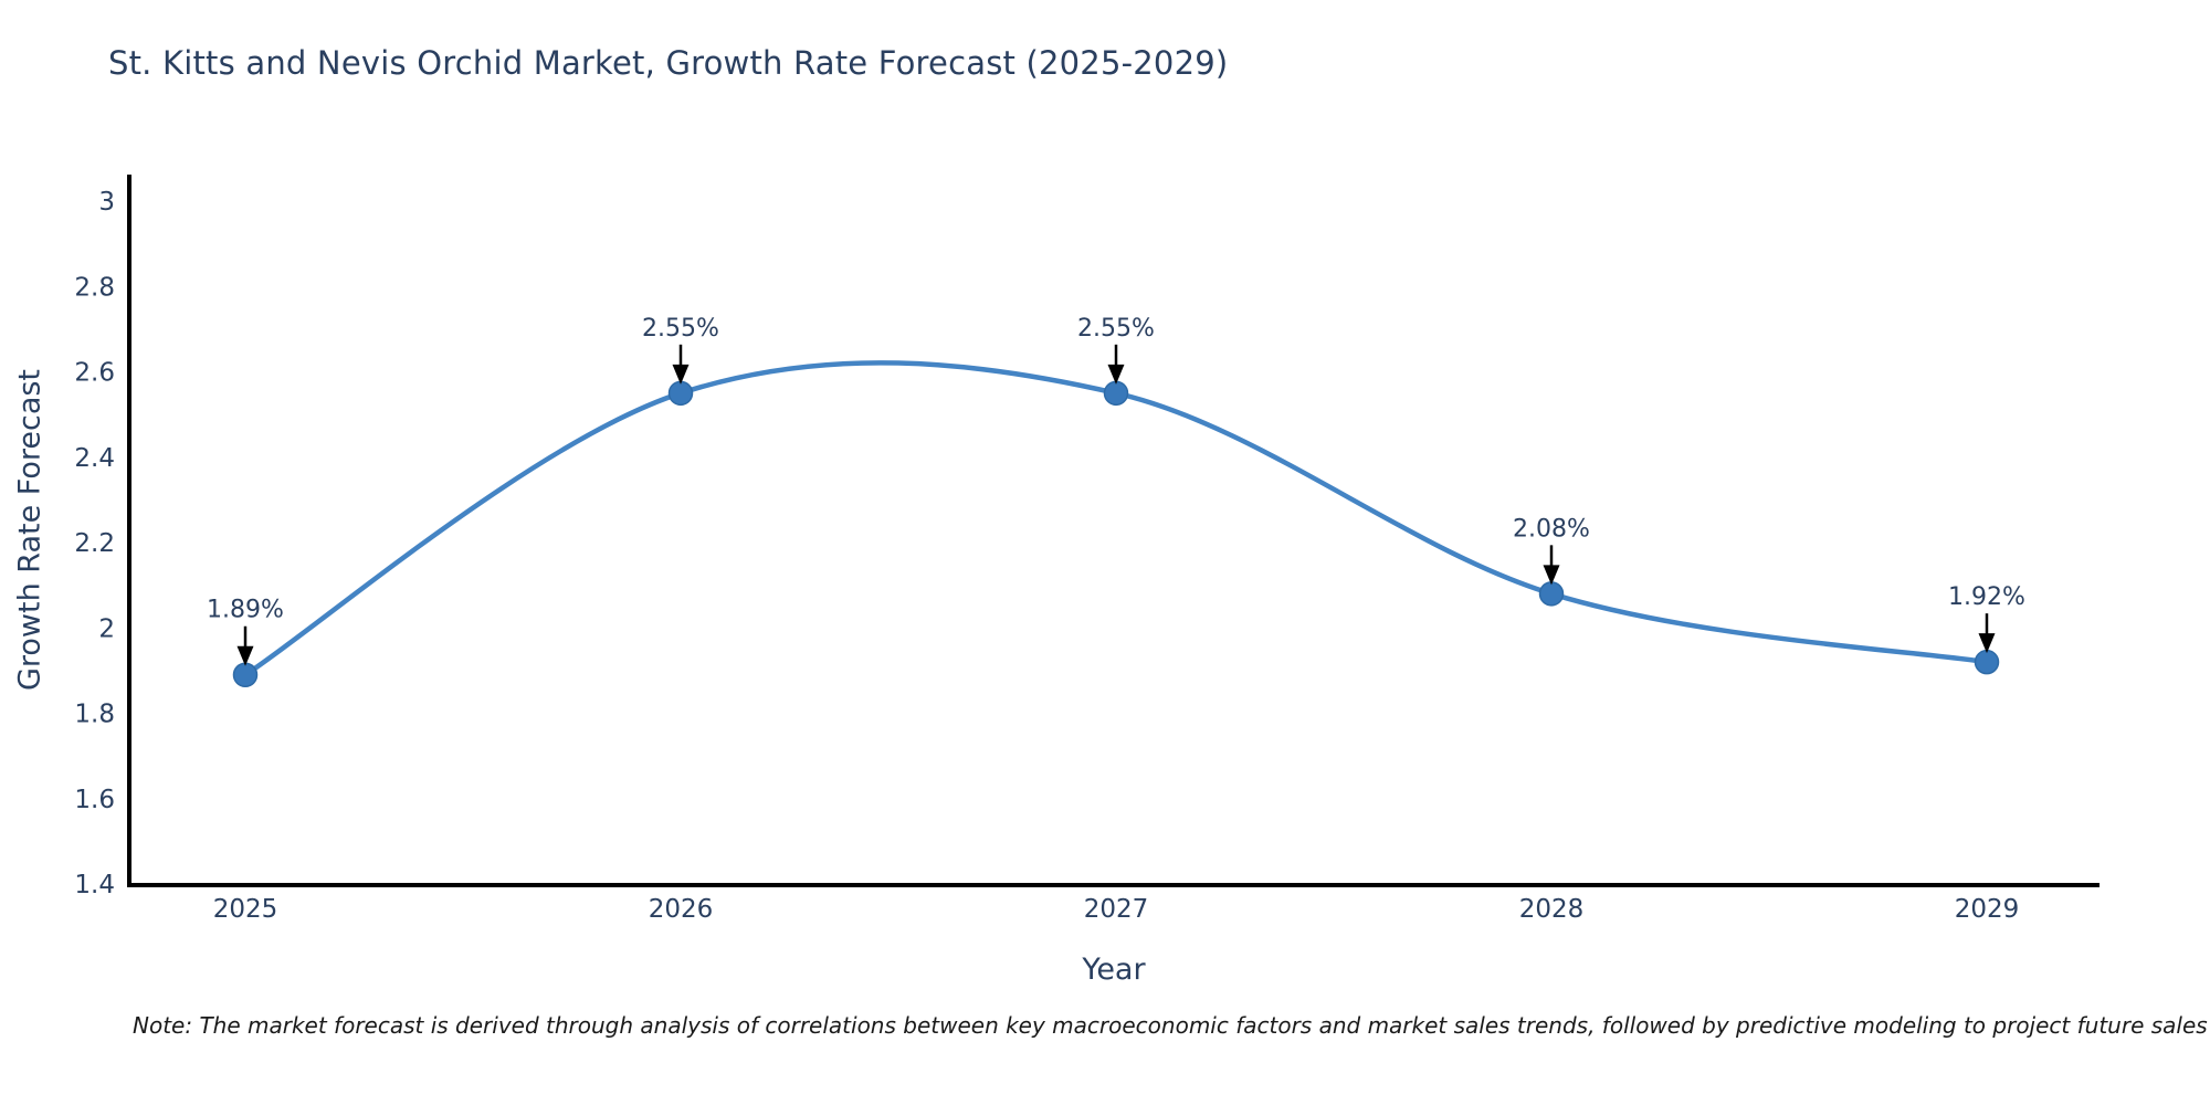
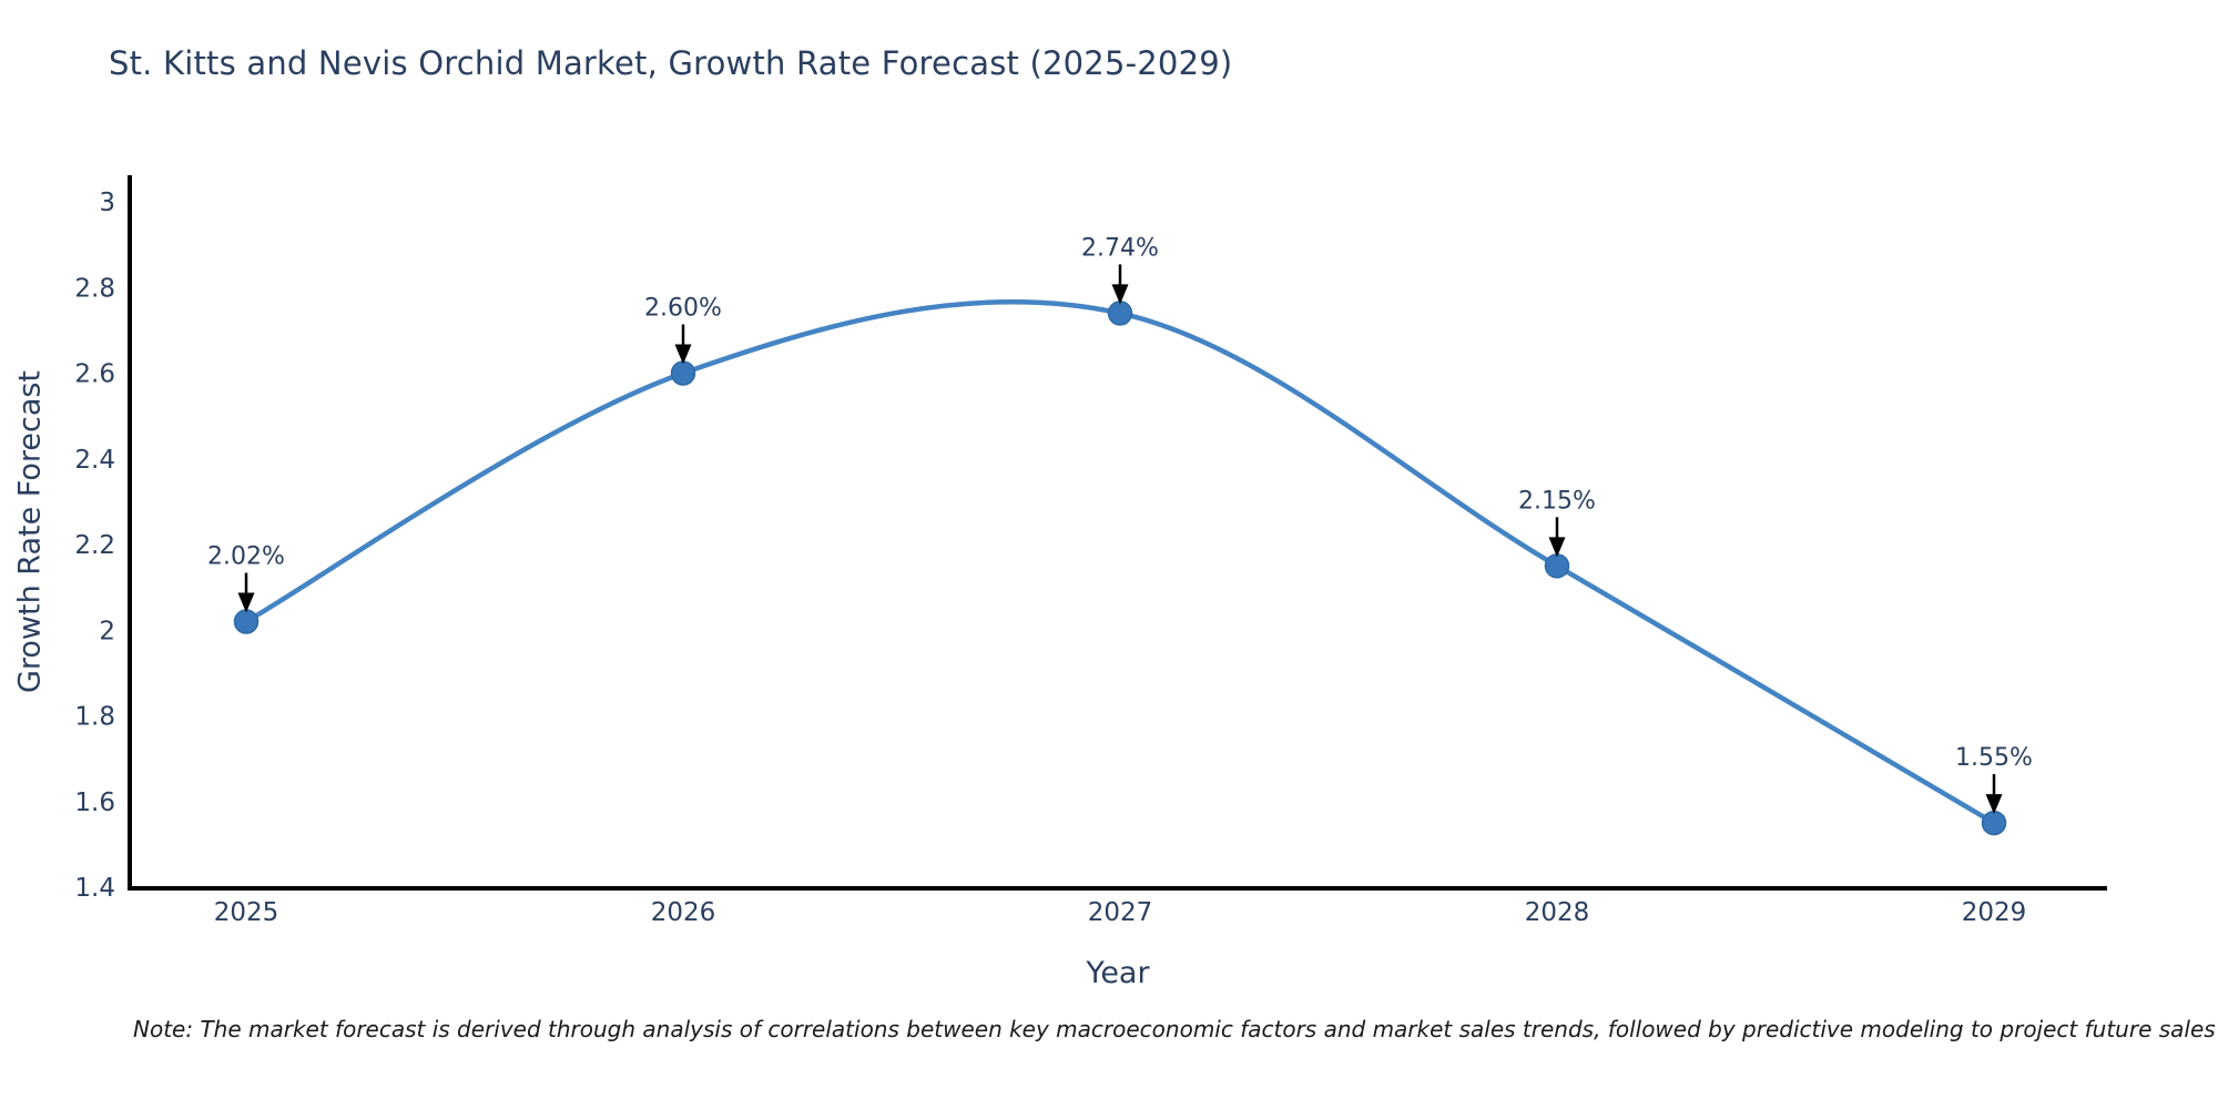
2025: 1.89% -> 2.02%
2026: 2.55% -> 2.60%
2027: 2.55% -> 2.74%
2028: 2.08% -> 2.15%
2029: 1.92% -> 1.55%
